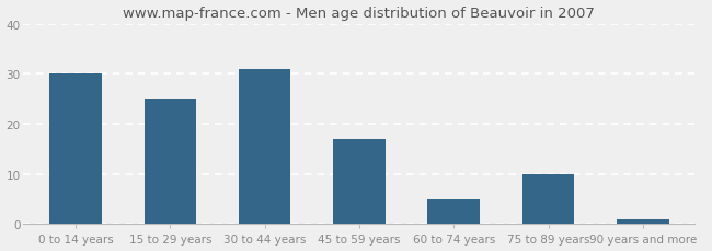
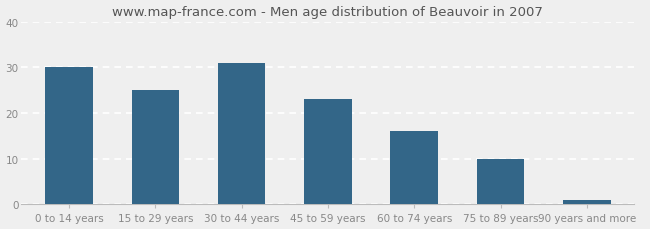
45 to 59 years: 17 -> 23
60 to 74 years: 5 -> 16
